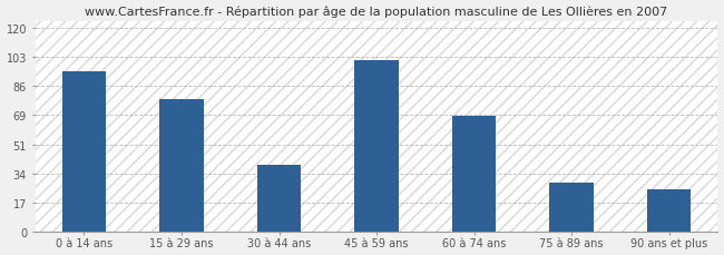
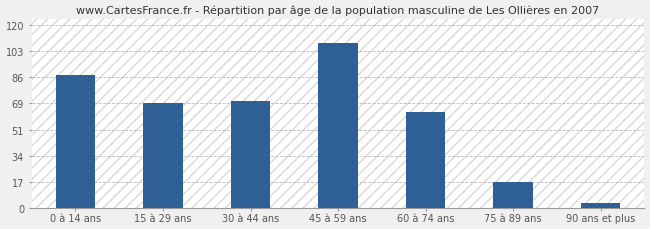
0 à 14 ans: 94 -> 87
15 à 29 ans: 78 -> 69
30 à 44 ans: 39 -> 70
45 à 59 ans: 101 -> 108
60 à 74 ans: 68 -> 63
75 à 89 ans: 29 -> 17
90 ans et plus: 25 -> 3
